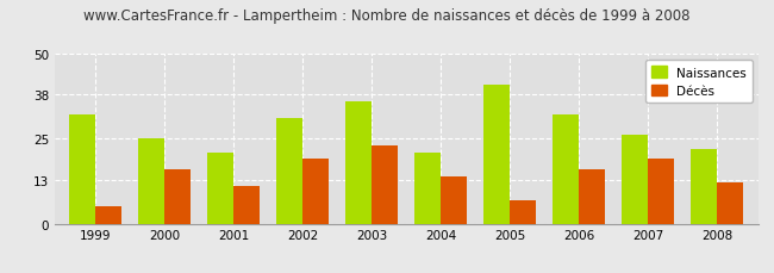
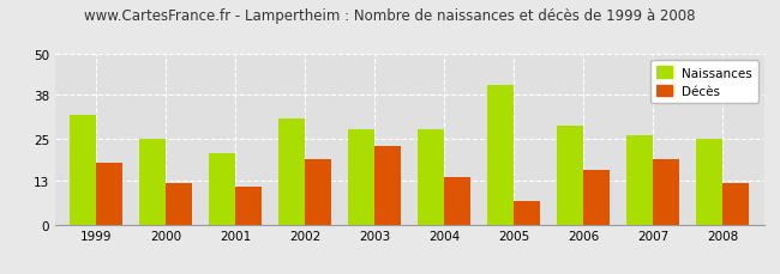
Décès/1999: 5 -> 18
Décès/2000: 16 -> 12
Naissances/2003: 36 -> 28
Naissances/2004: 21 -> 28
Naissances/2006: 32 -> 29
Naissances/2008: 22 -> 25
